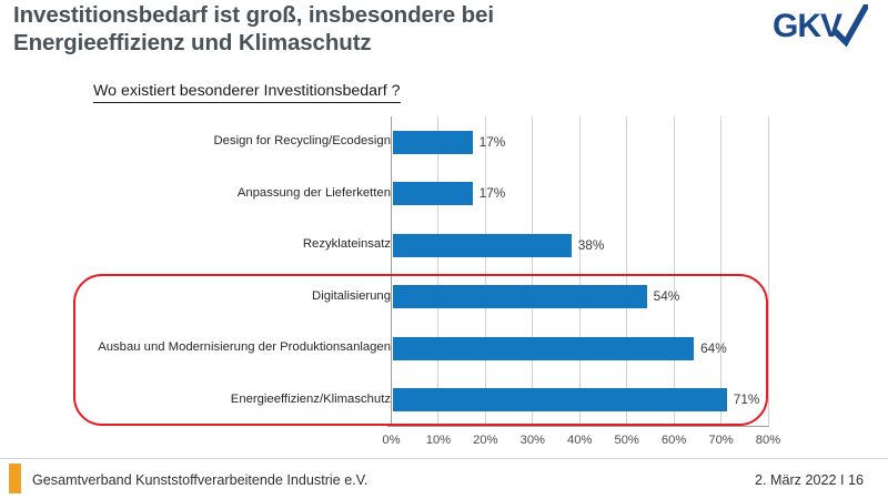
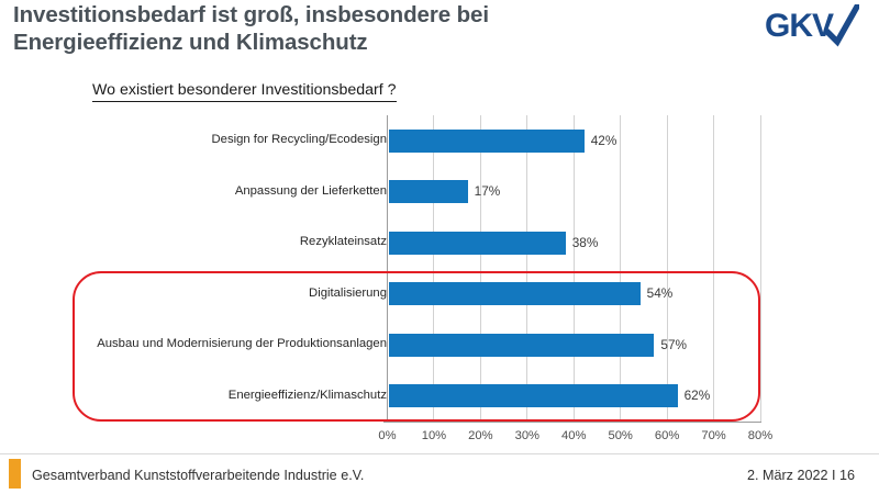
Design for Recycling/Ecodesign: 17% -> 42%
Ausbau und Modernisierung der Produktionsanlagen: 64% -> 57%
Energieeffizienz/Klimaschutz: 71% -> 62%
